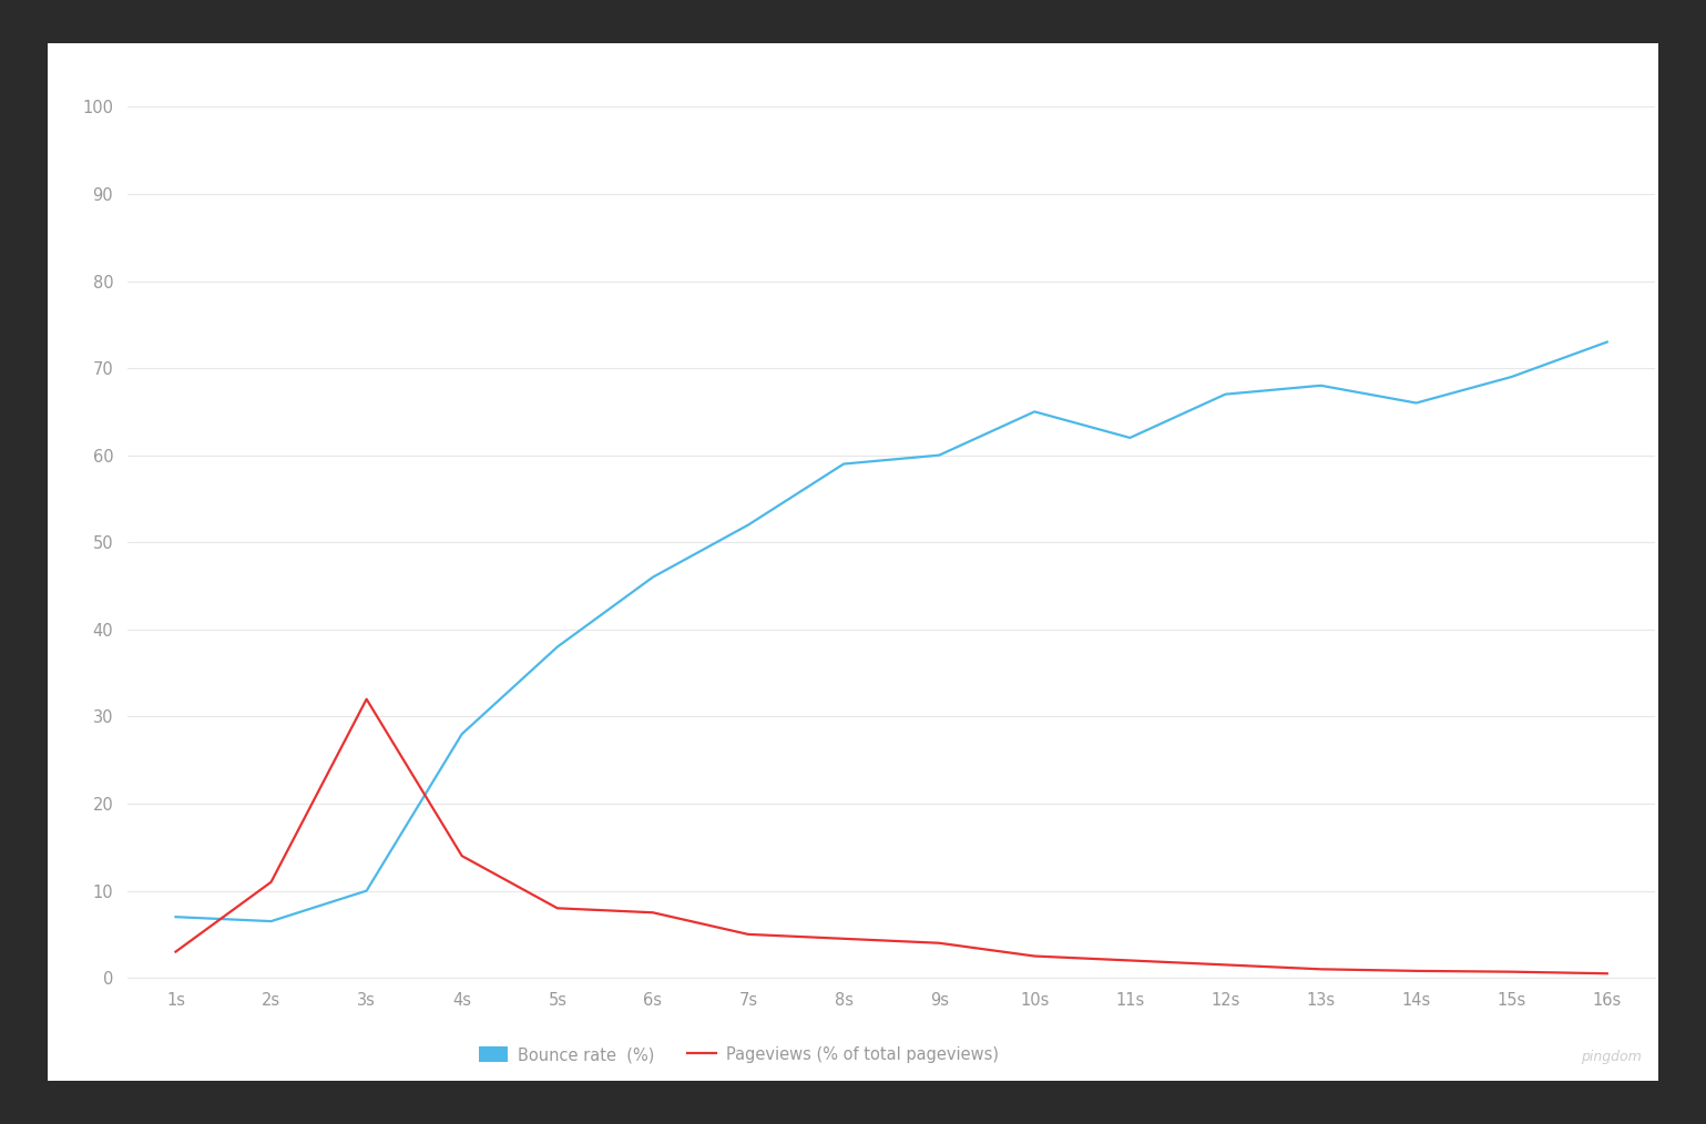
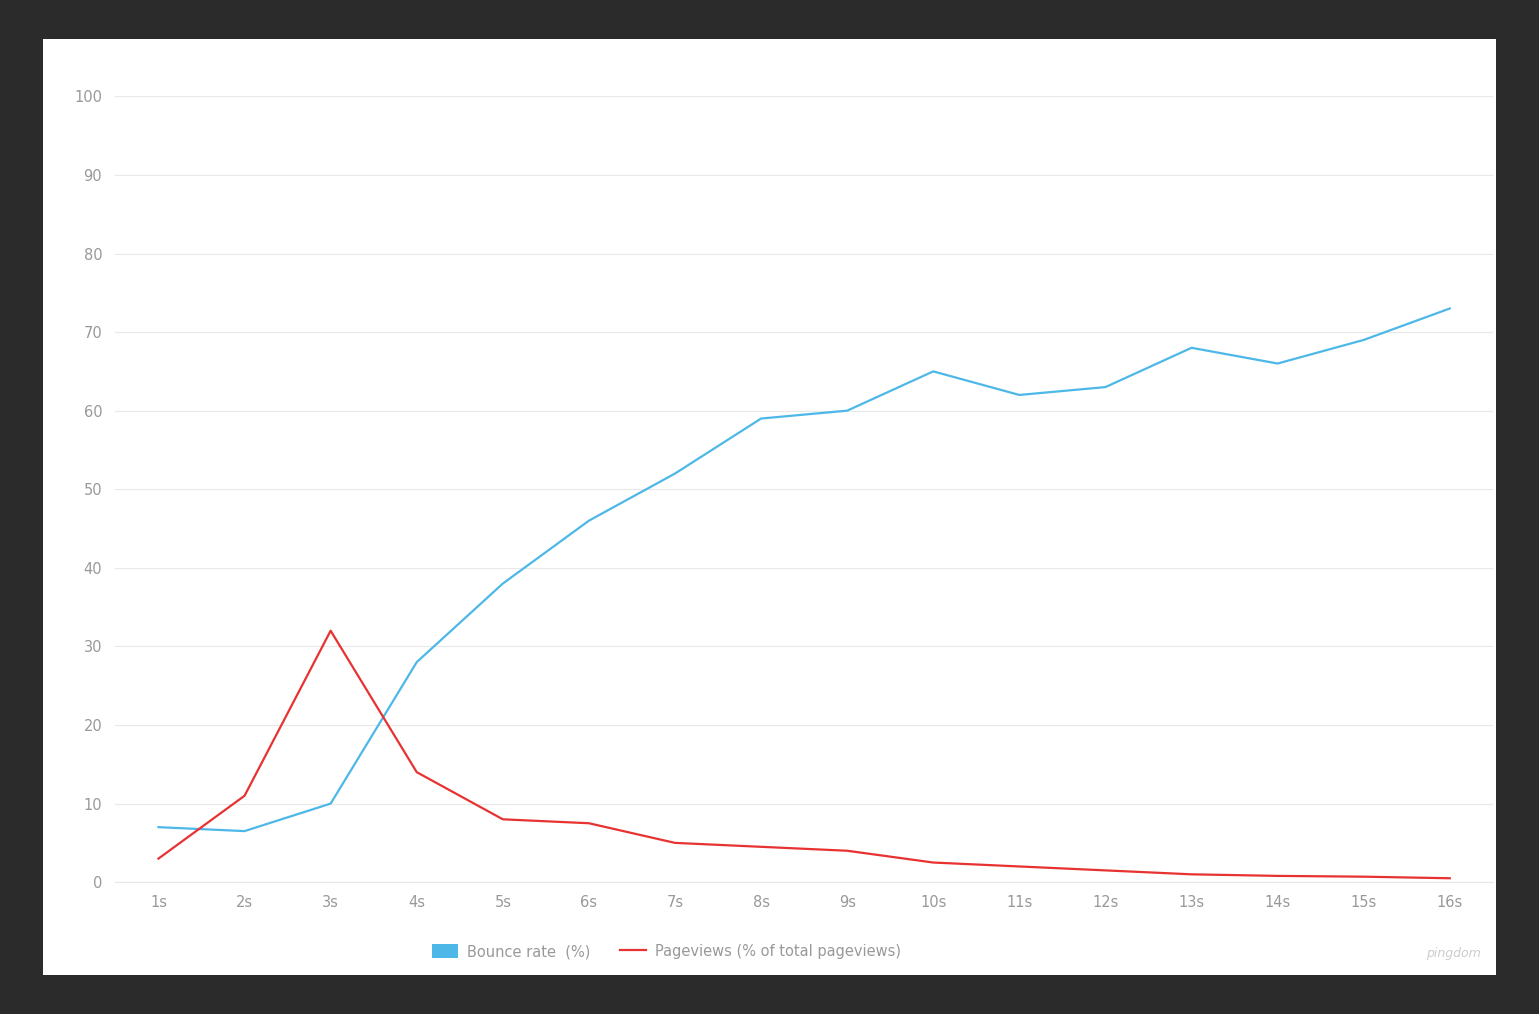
Bounce rate (%)/12s: 67.0 -> 63.0
